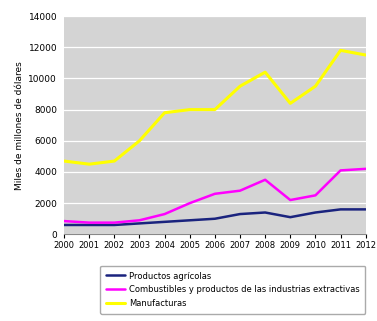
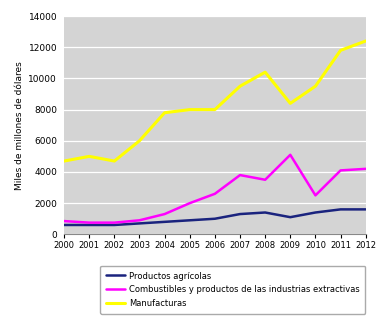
Manufacturas/2001: 4500 -> 5000
Combustibles y productos de las industrias extractivas/2007: 2800 -> 3800
Combustibles y productos de las industrias extractivas/2009: 2200 -> 5100
Manufacturas/2012: 11500 -> 12400
